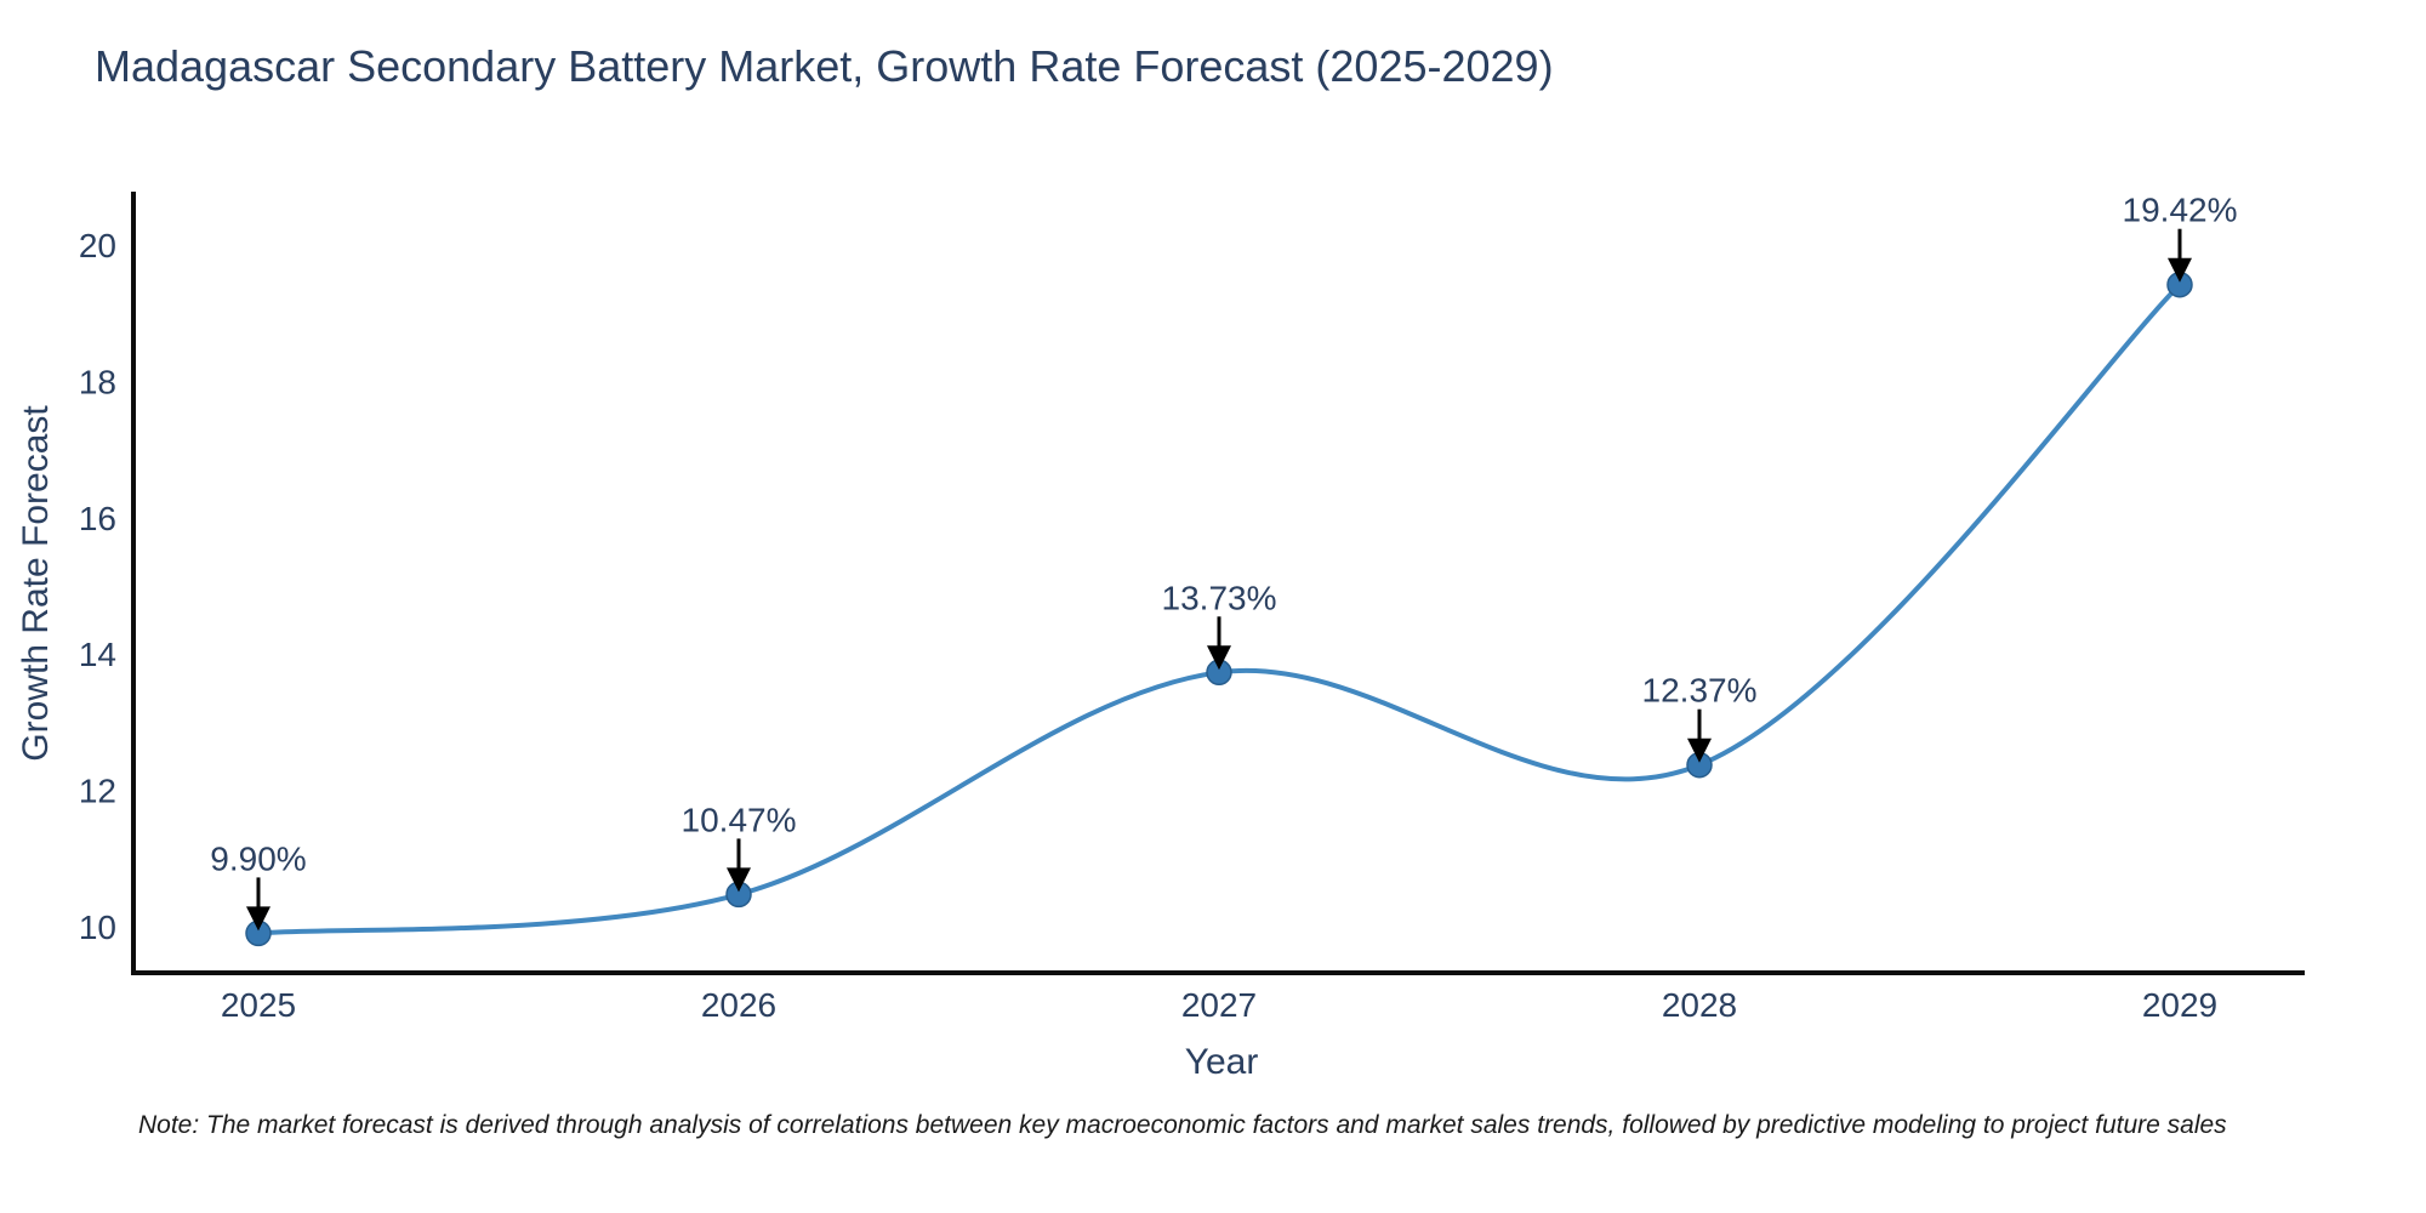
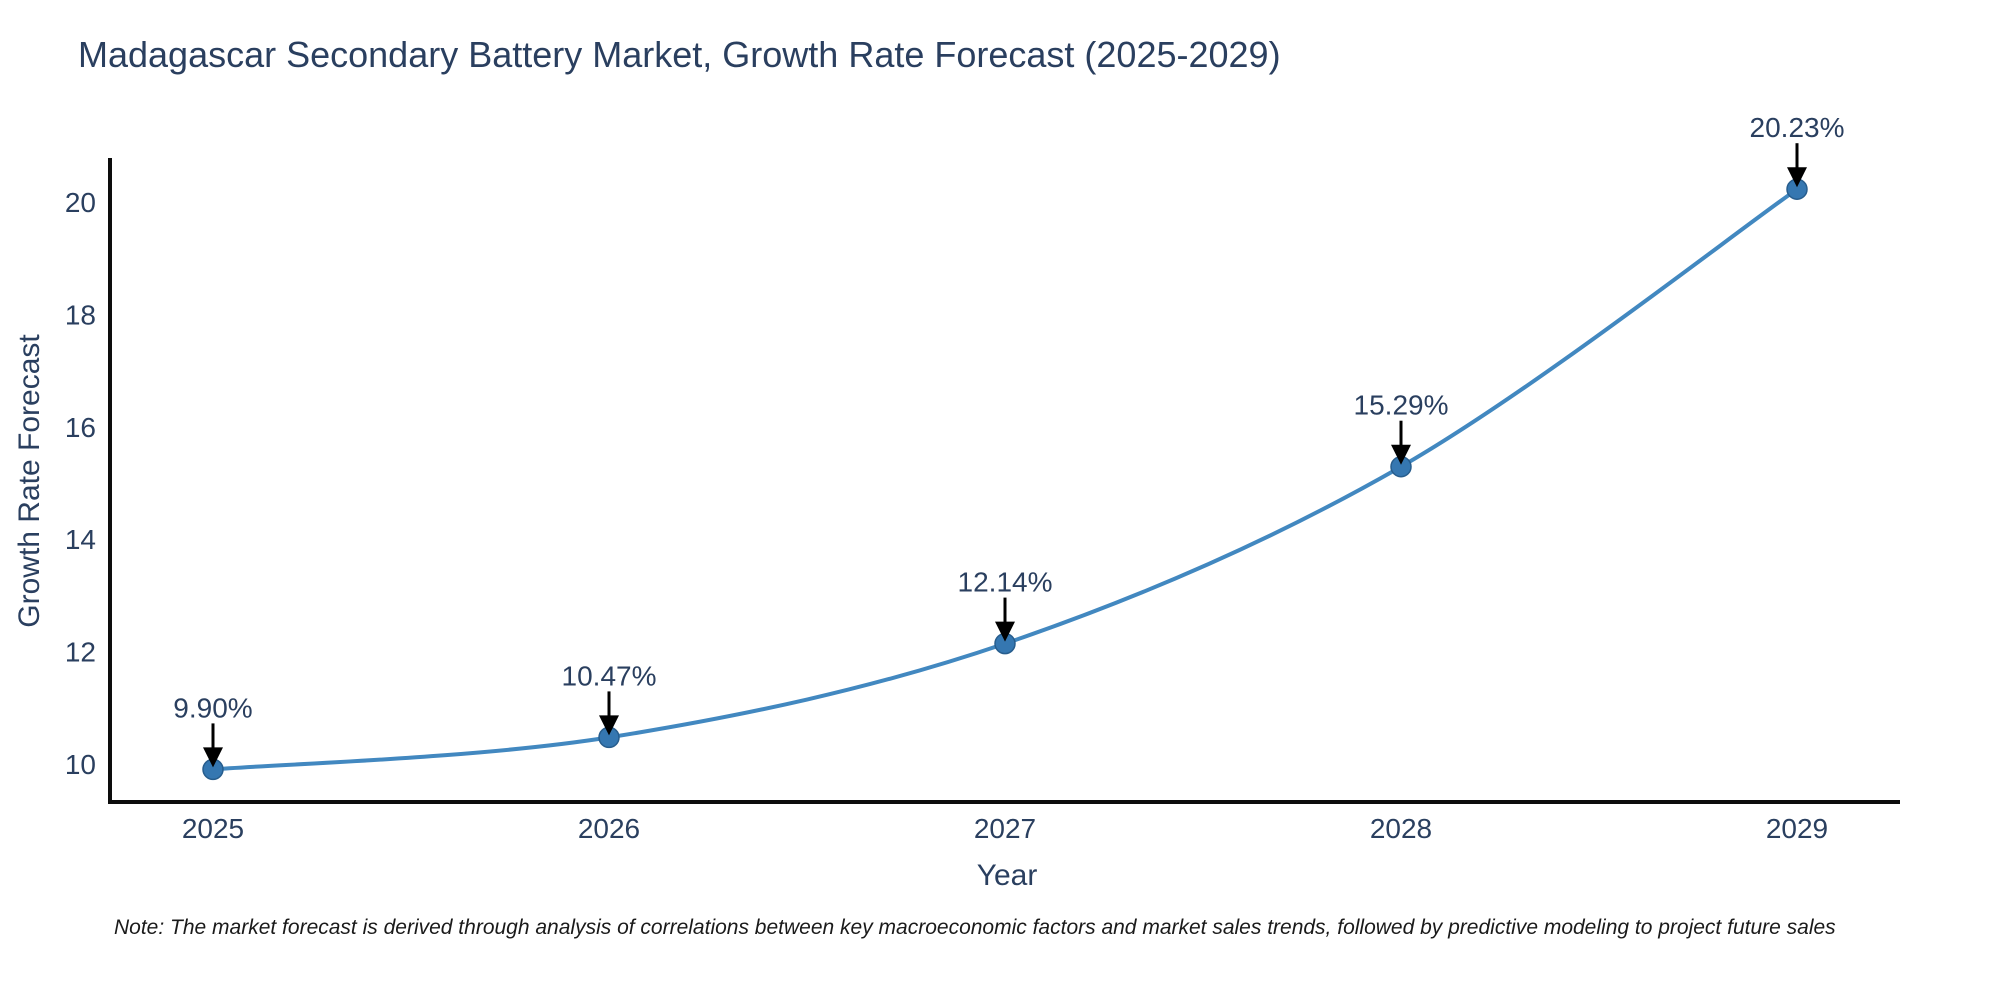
2027: 13.73% -> 12.14%
2028: 12.37% -> 15.29%
2029: 19.42% -> 20.23%
